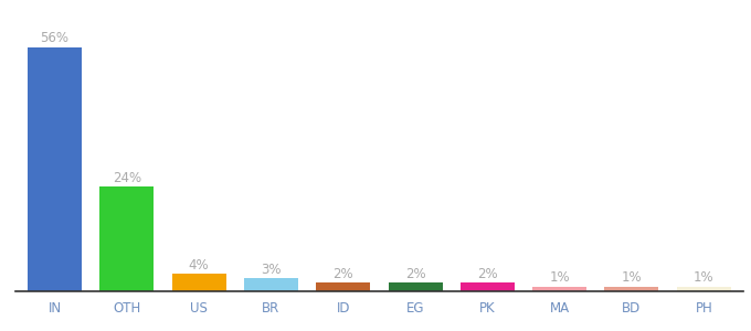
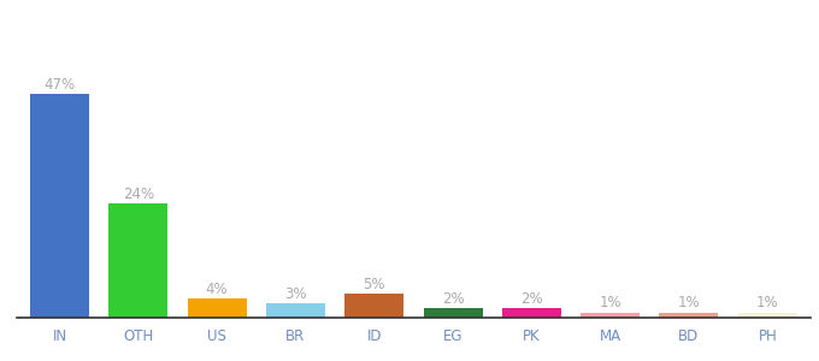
IN: 56% -> 47%
ID: 2% -> 5%
